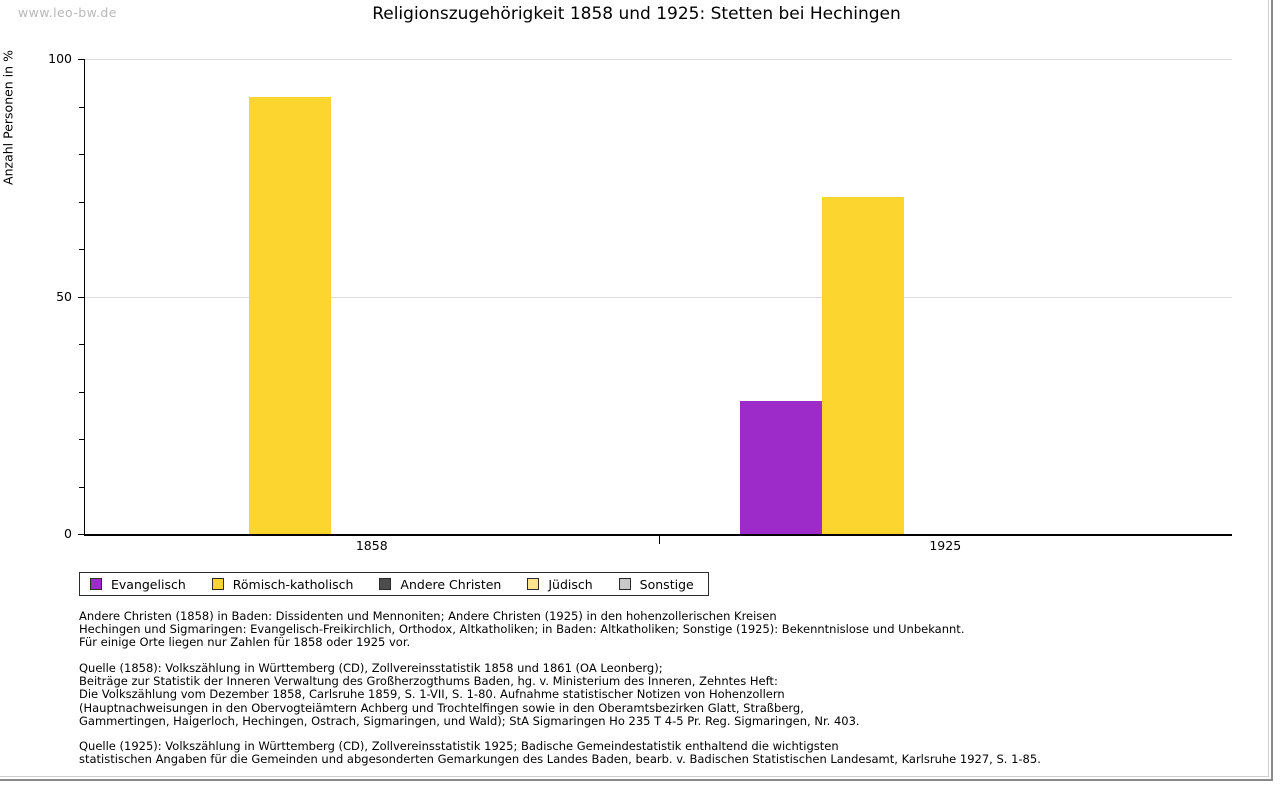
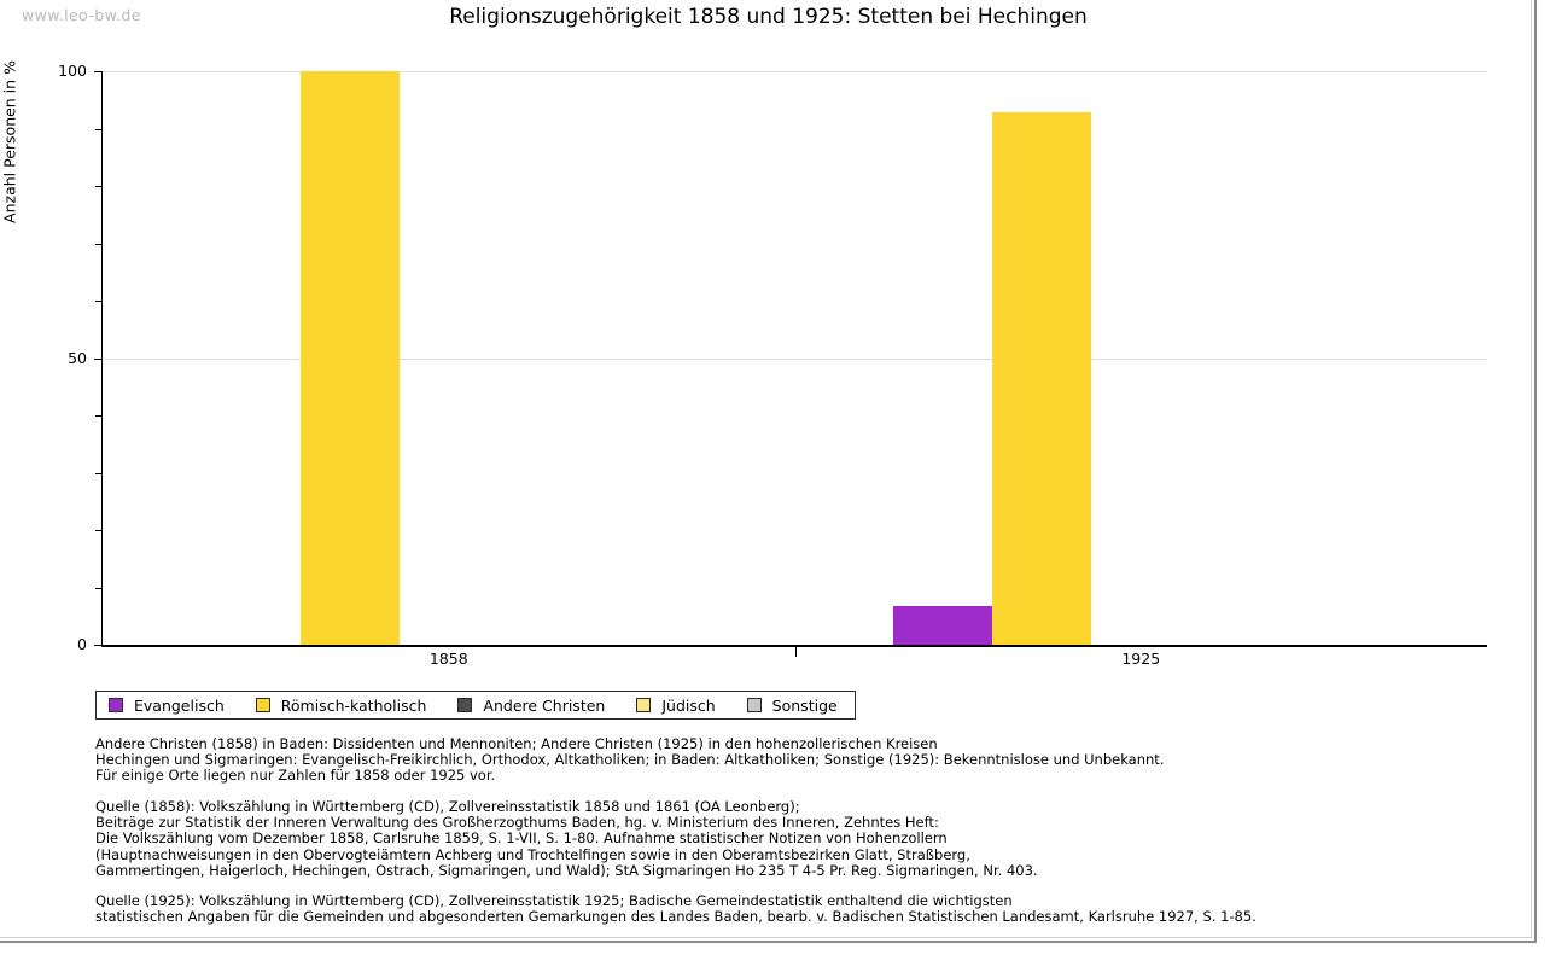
Römisch-katholisch/1858: 92 -> 100
Evangelisch/1925: 28 -> 7
Römisch-katholisch/1925: 71 -> 93
